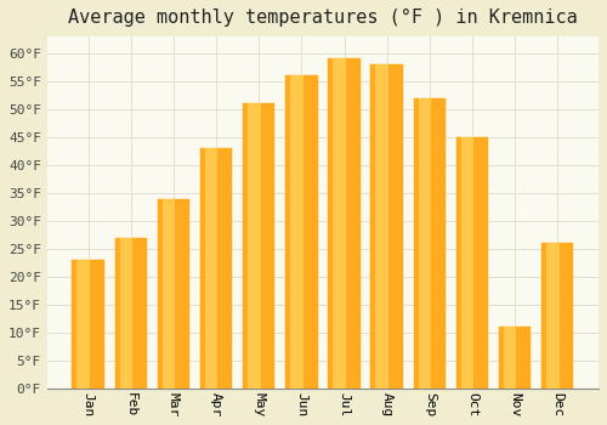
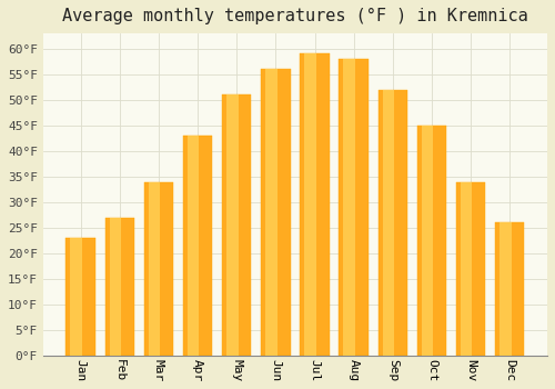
Nov: 11°F -> 34°F
